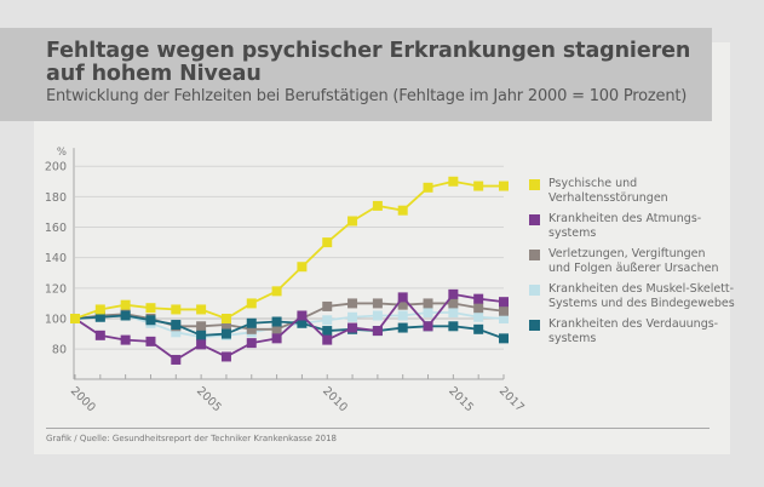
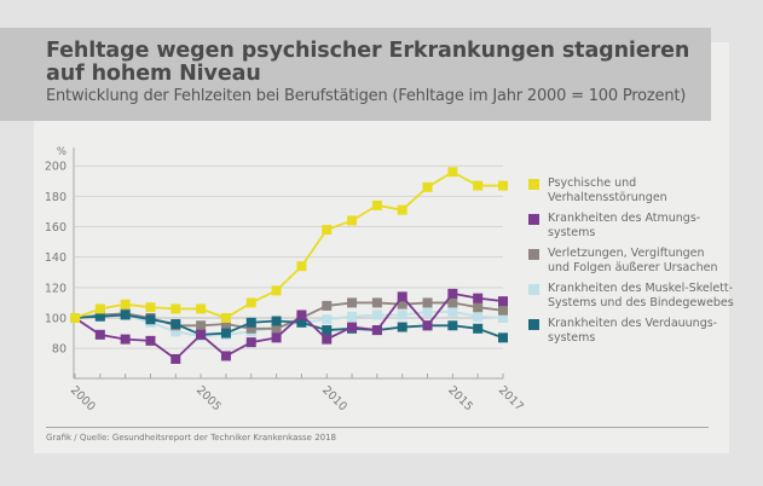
Krankheiten des Atmungs-systems/2005: 83 -> 89
Psychische und Verhaltensstörungen/2010: 150 -> 158
Psychische und Verhaltensstörungen/2015: 190 -> 196
